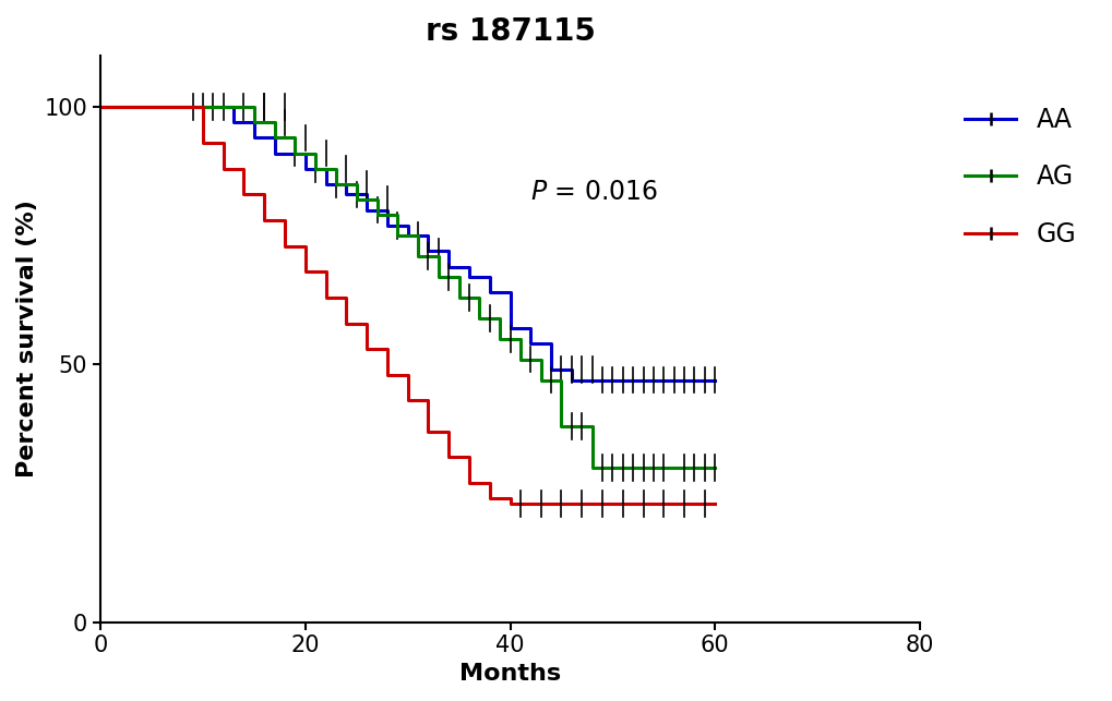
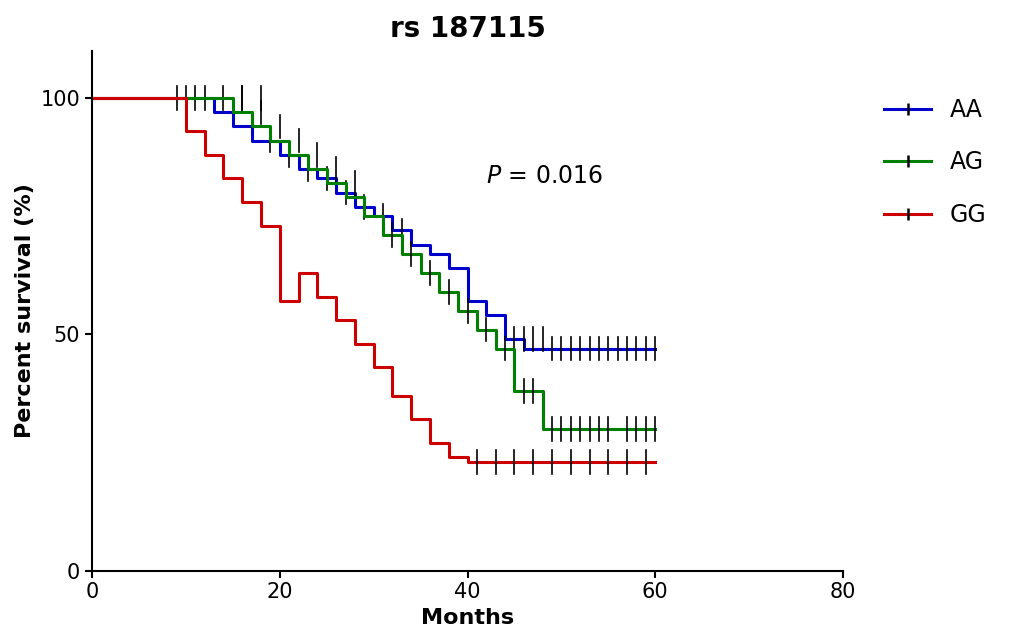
GG/20: 68 -> 57
